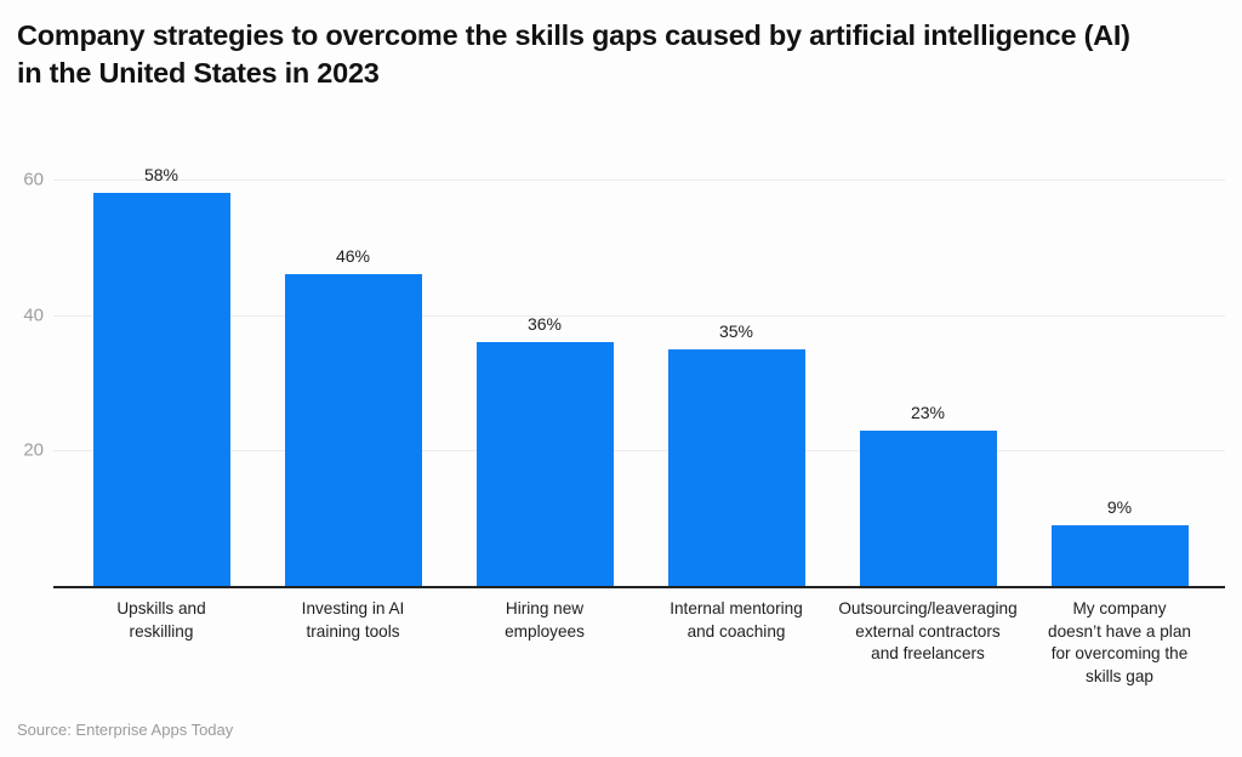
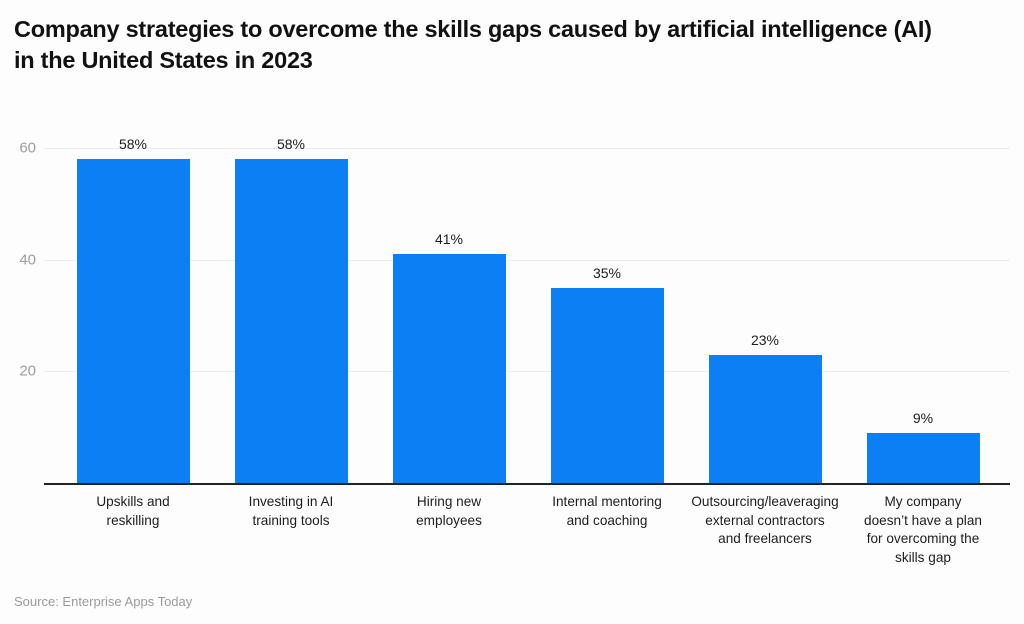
Investing in AI training tools: 46% -> 58%
Hiring new employees: 36% -> 41%
